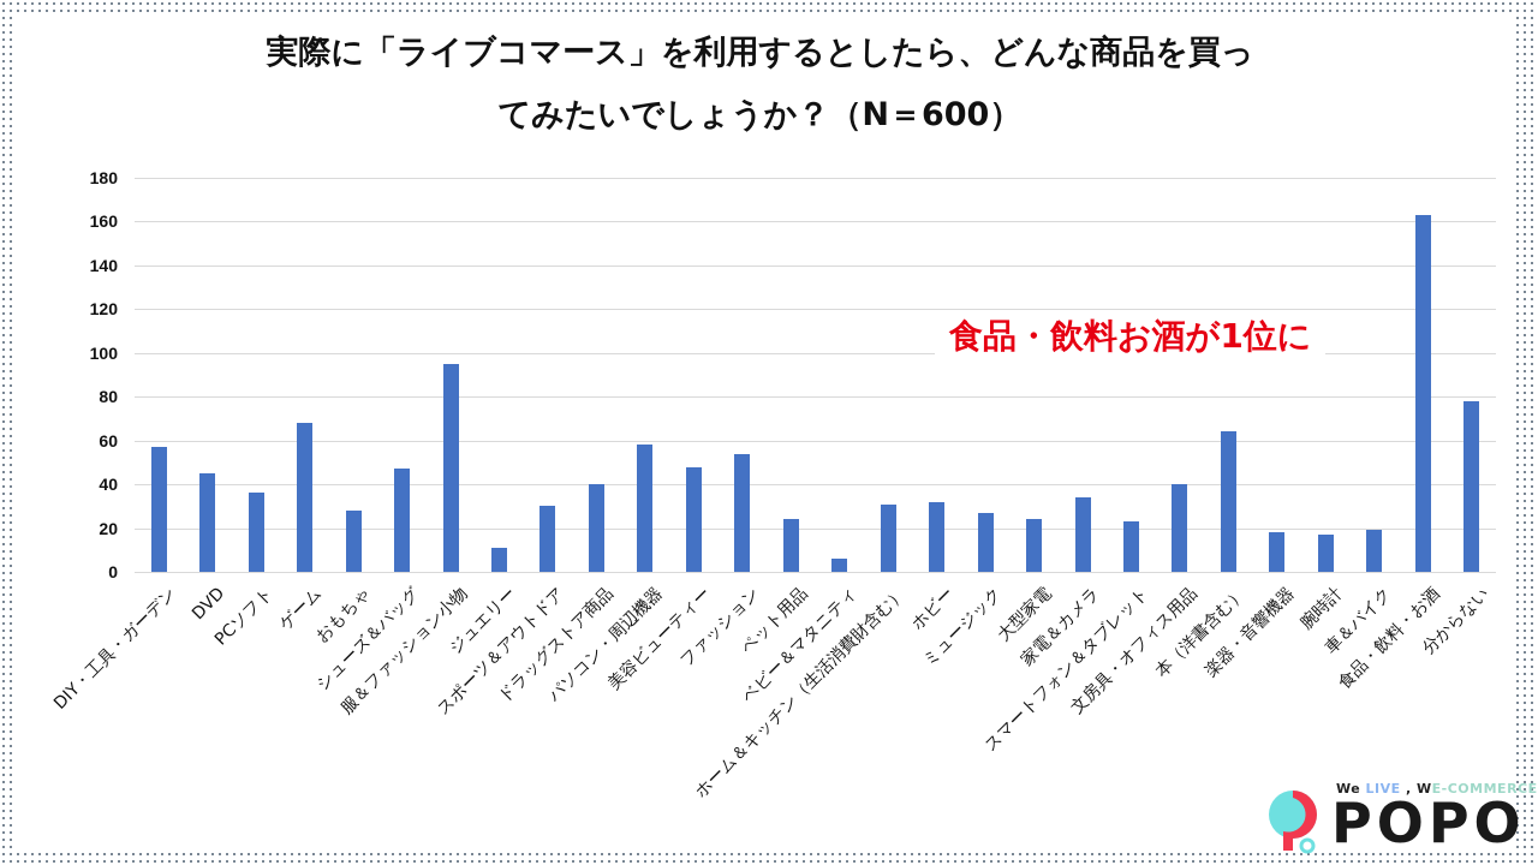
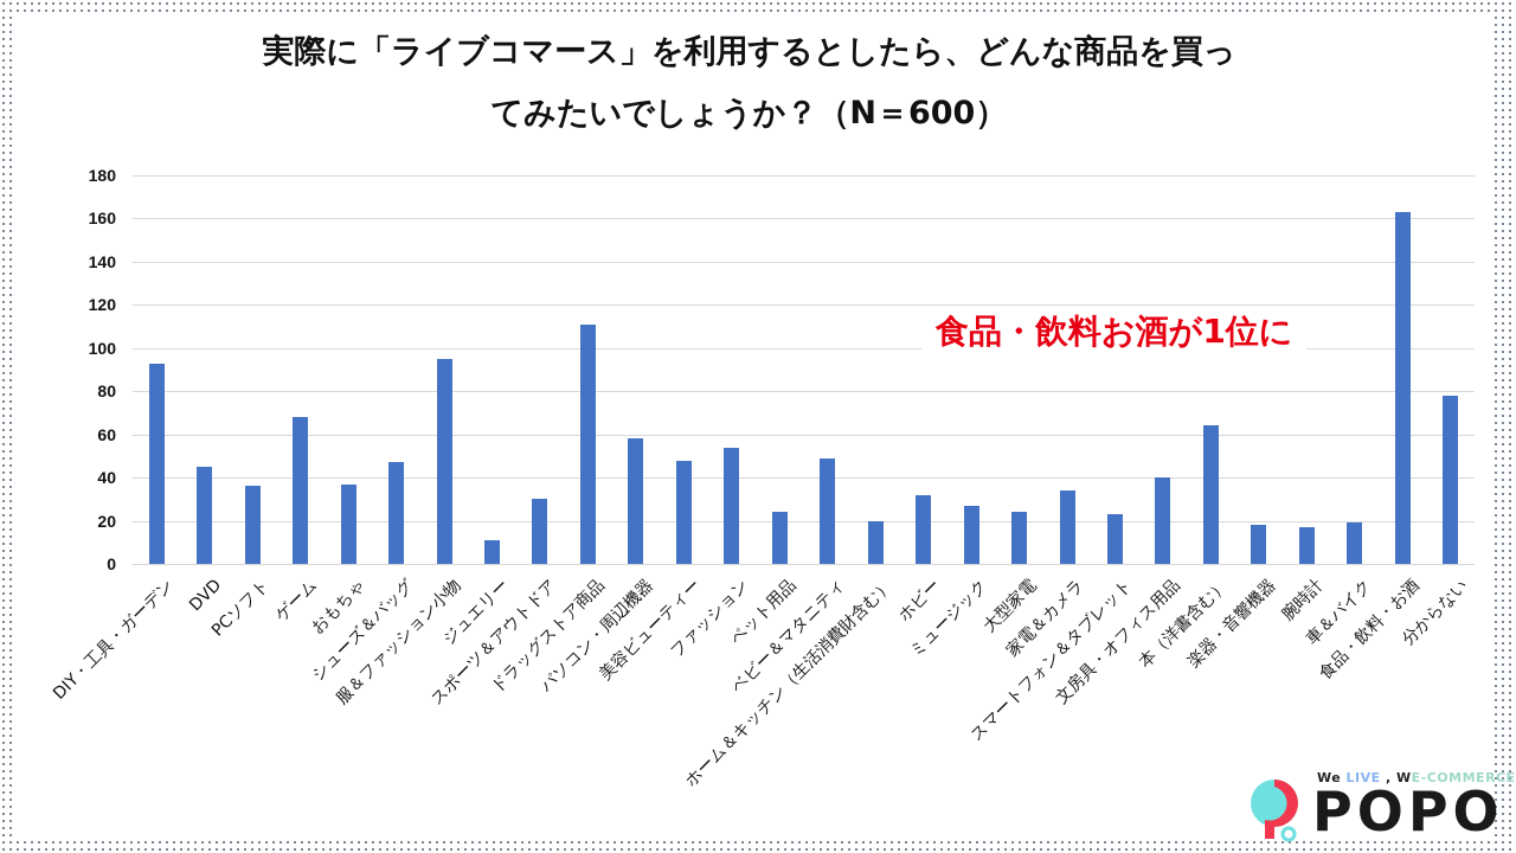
DIY・工具・ガーデン: 57 -> 93
おもちゃ: 28 -> 37
ドラッグストア商品: 40 -> 111
ベビー＆マタニティ: 6 -> 49
ホーム＆キッチン（生活消費財含む）: 31 -> 20
